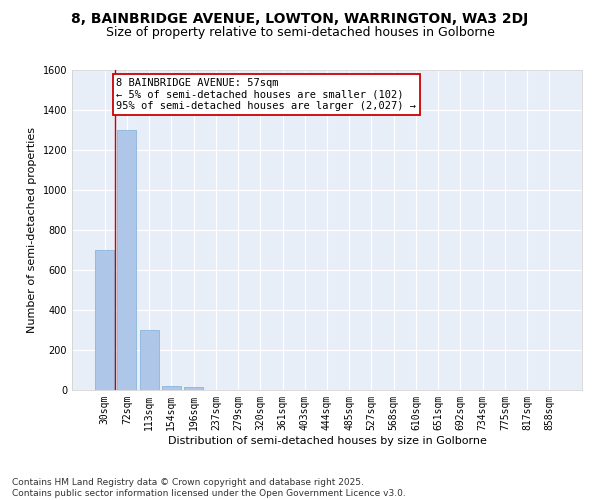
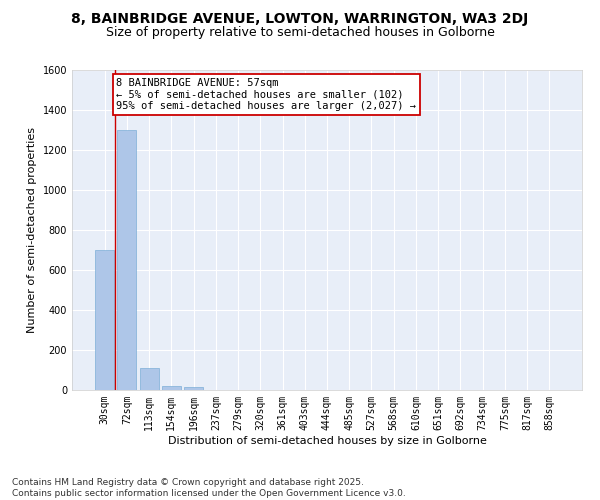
113sqm: 300 -> 110
